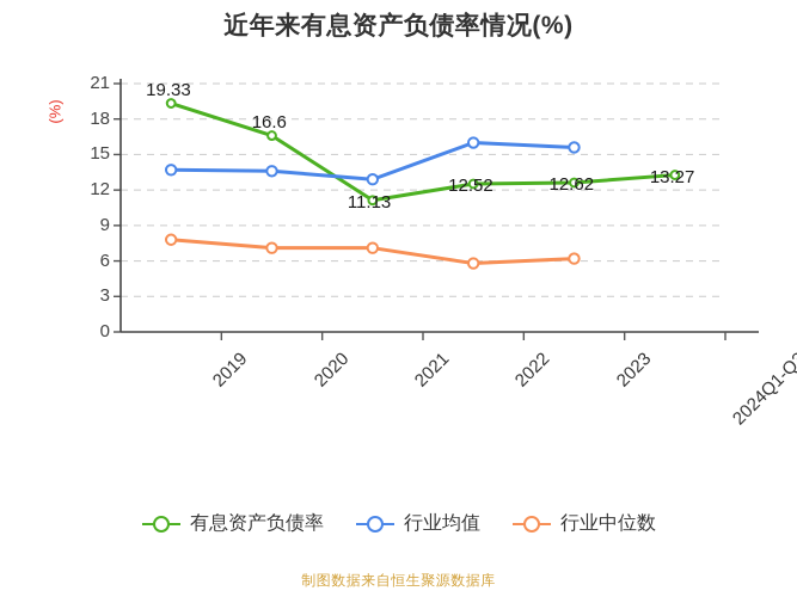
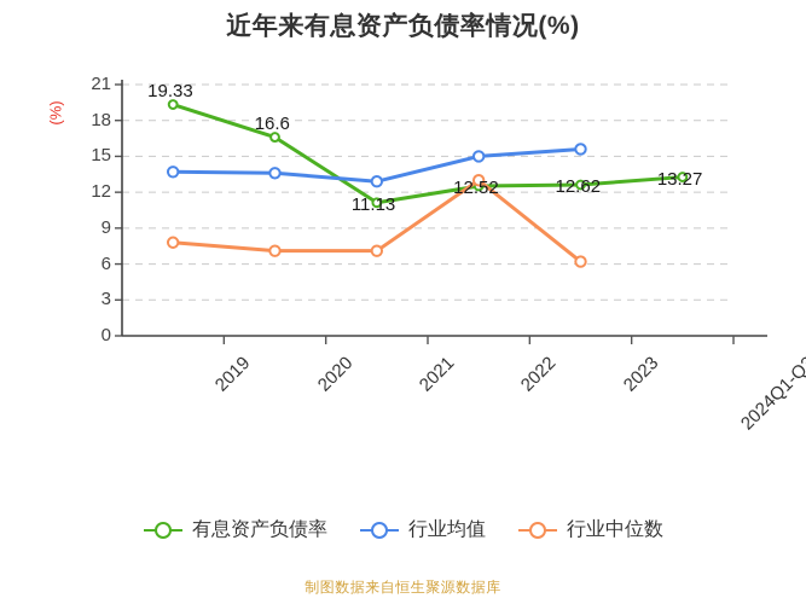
行业均值/2022: 16 -> 15
行业中位数/2022: 6 -> 13
